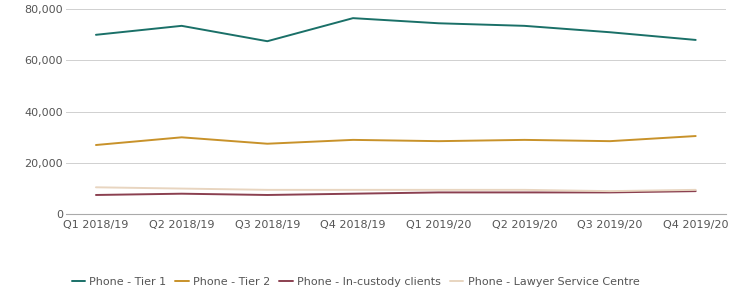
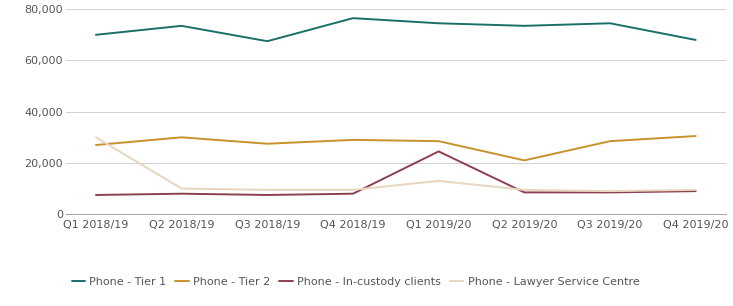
Phone - Lawyer Service Centre/Q1 2018/19: 10,500 -> 30,000
Phone - In-custody clients/Q1 2019/20: 8,500 -> 24,500
Phone - Lawyer Service Centre/Q1 2019/20: 9,500 -> 13,000
Phone - Tier 2/Q2 2019/20: 29,000 -> 21,000
Phone - Tier 1/Q3 2019/20: 71,000 -> 74,500
